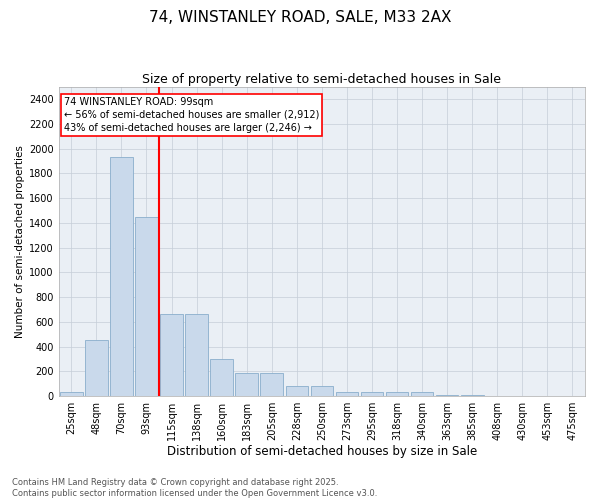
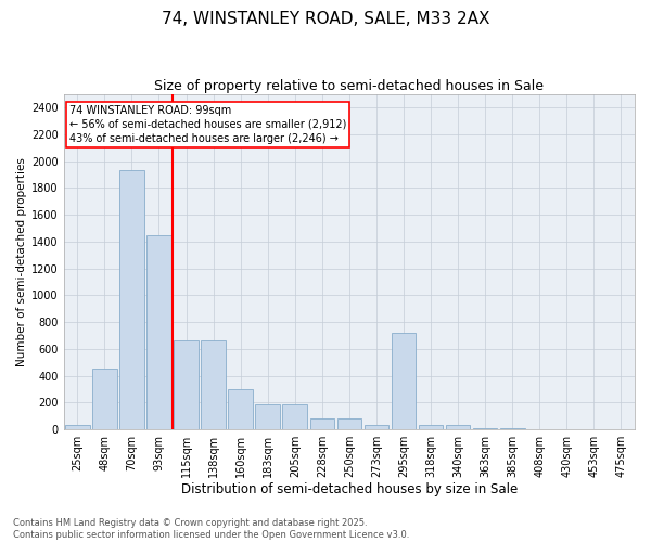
295sqm: 40 -> 720
